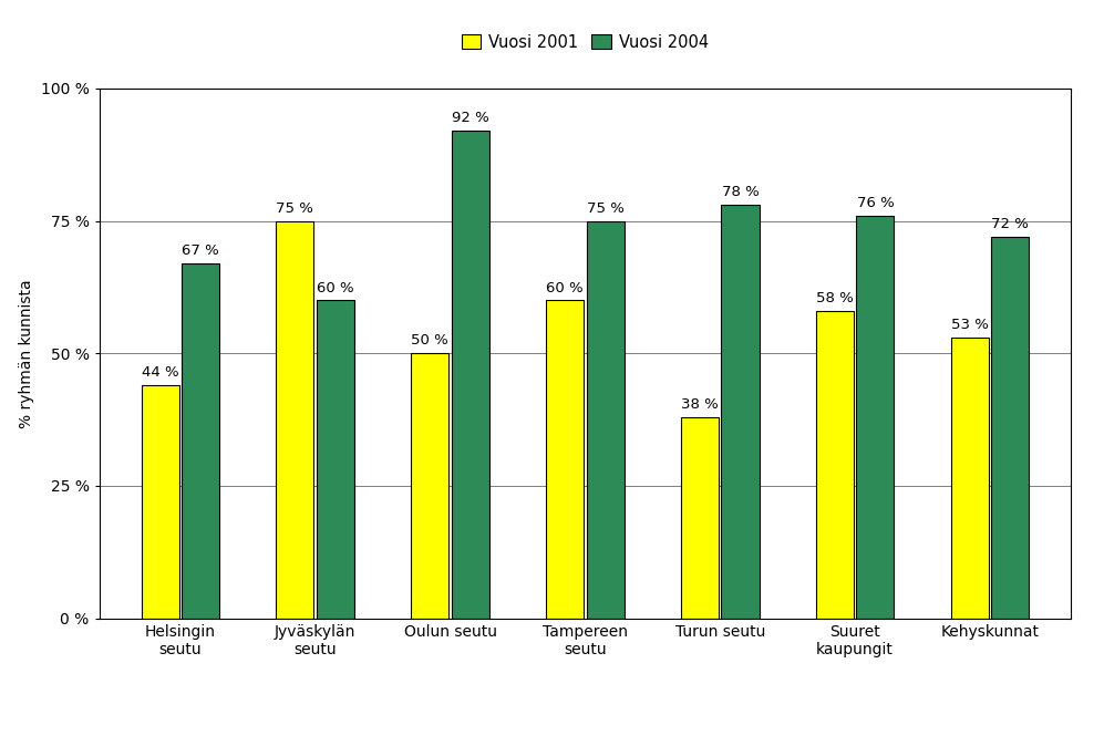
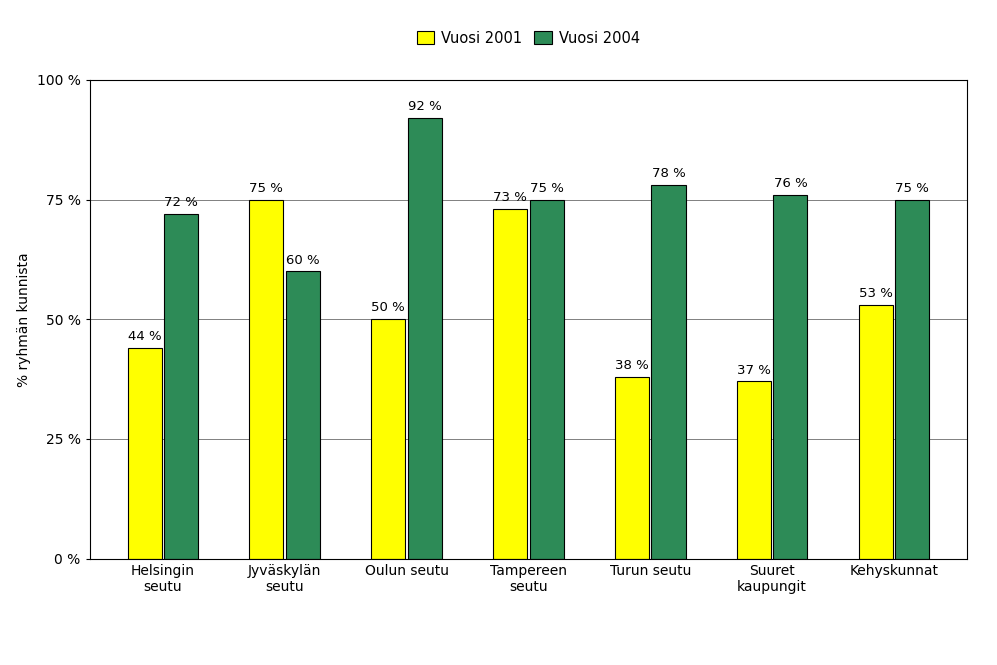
Vuosi 2004/Helsingin seutu: 67 -> 72
Vuosi 2001/Tampereen seutu: 60 -> 73
Vuosi 2001/Suuret kaupungit: 58 -> 37
Vuosi 2004/Kehyskunnat: 72 -> 75
